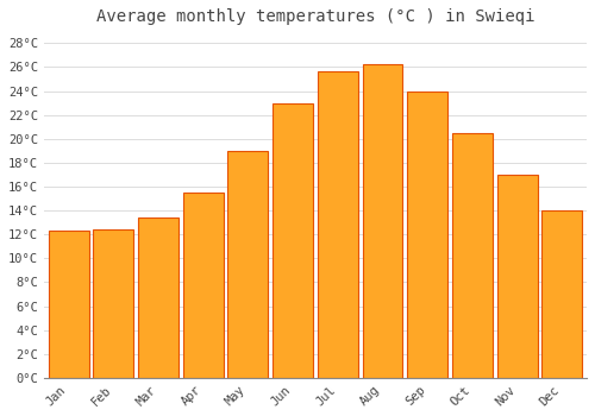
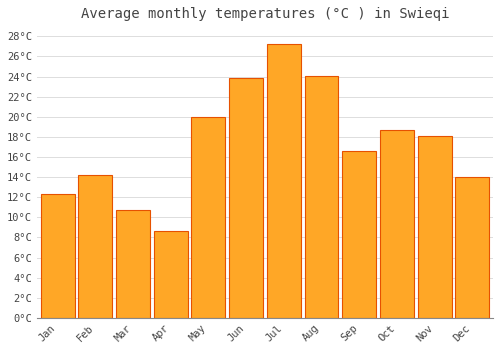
Feb: 12.4°C -> 14.2°C
Mar: 13.4°C -> 10.7°C
Apr: 15.5°C -> 8.6°C
May: 19.0°C -> 20.0°C
Jun: 23.0°C -> 23.9°C
Jul: 25.6°C -> 27.2°C
Aug: 26.2°C -> 24.1°C
Sep: 24.0°C -> 16.6°C
Oct: 20.5°C -> 18.7°C
Nov: 17.0°C -> 18.1°C
